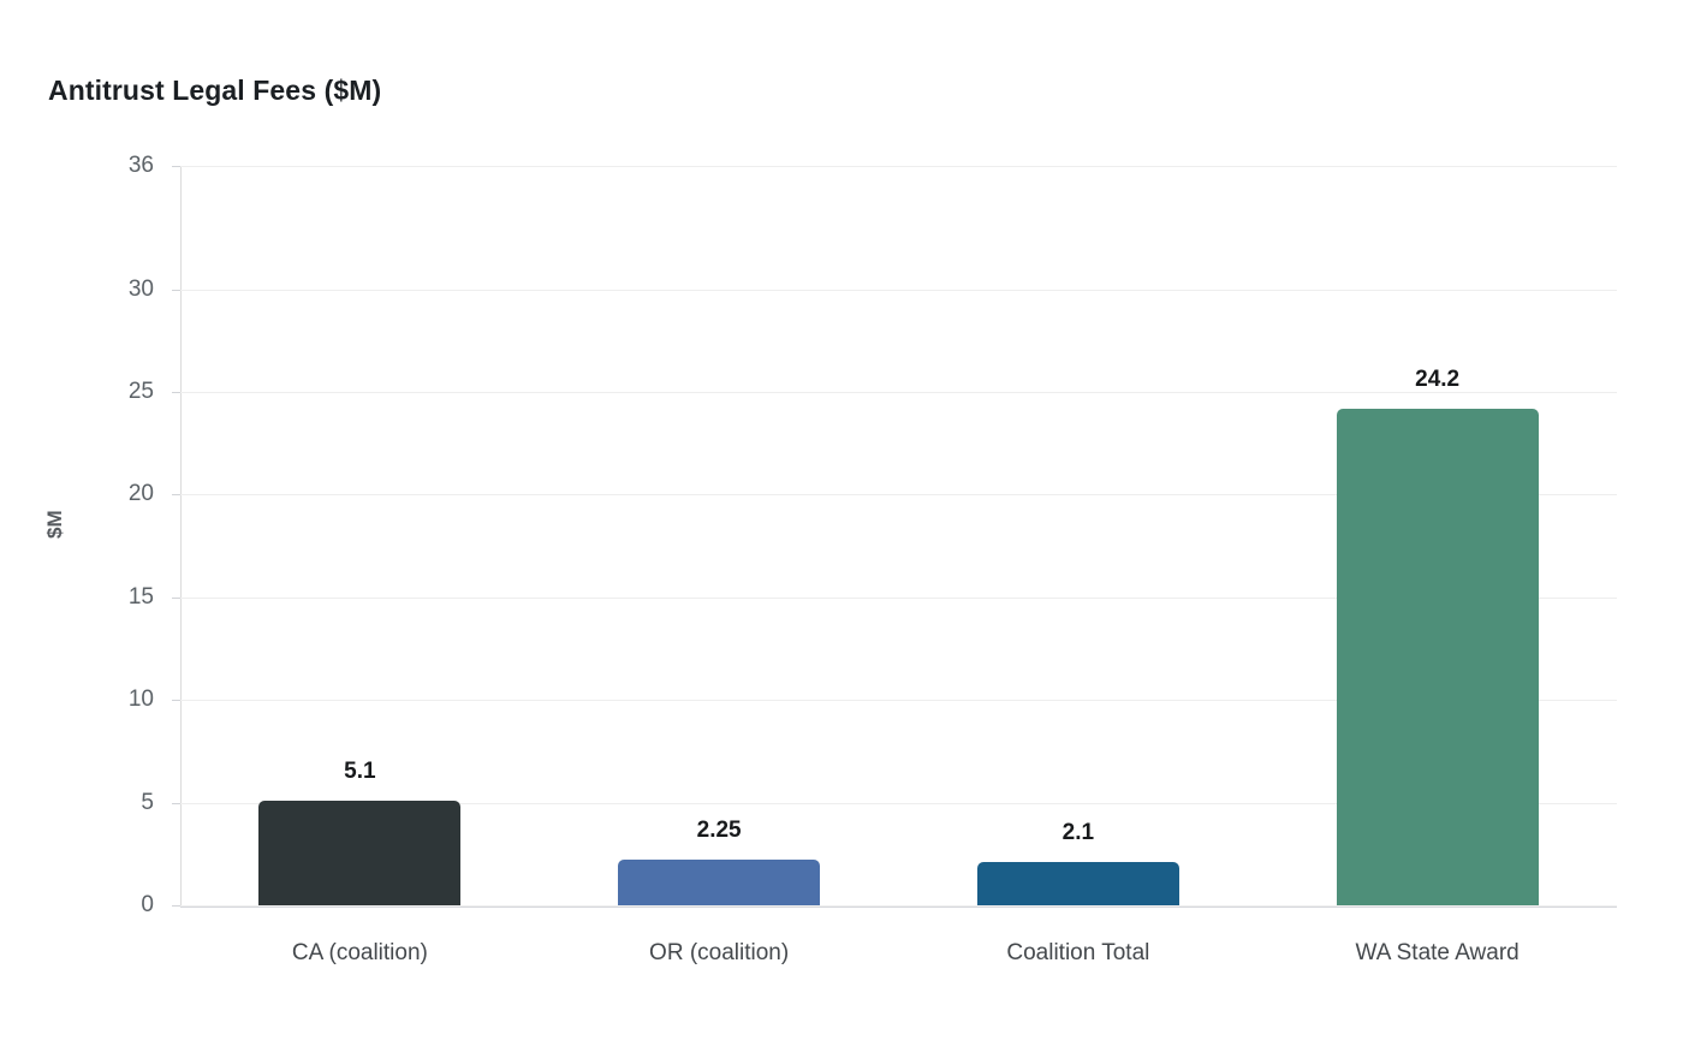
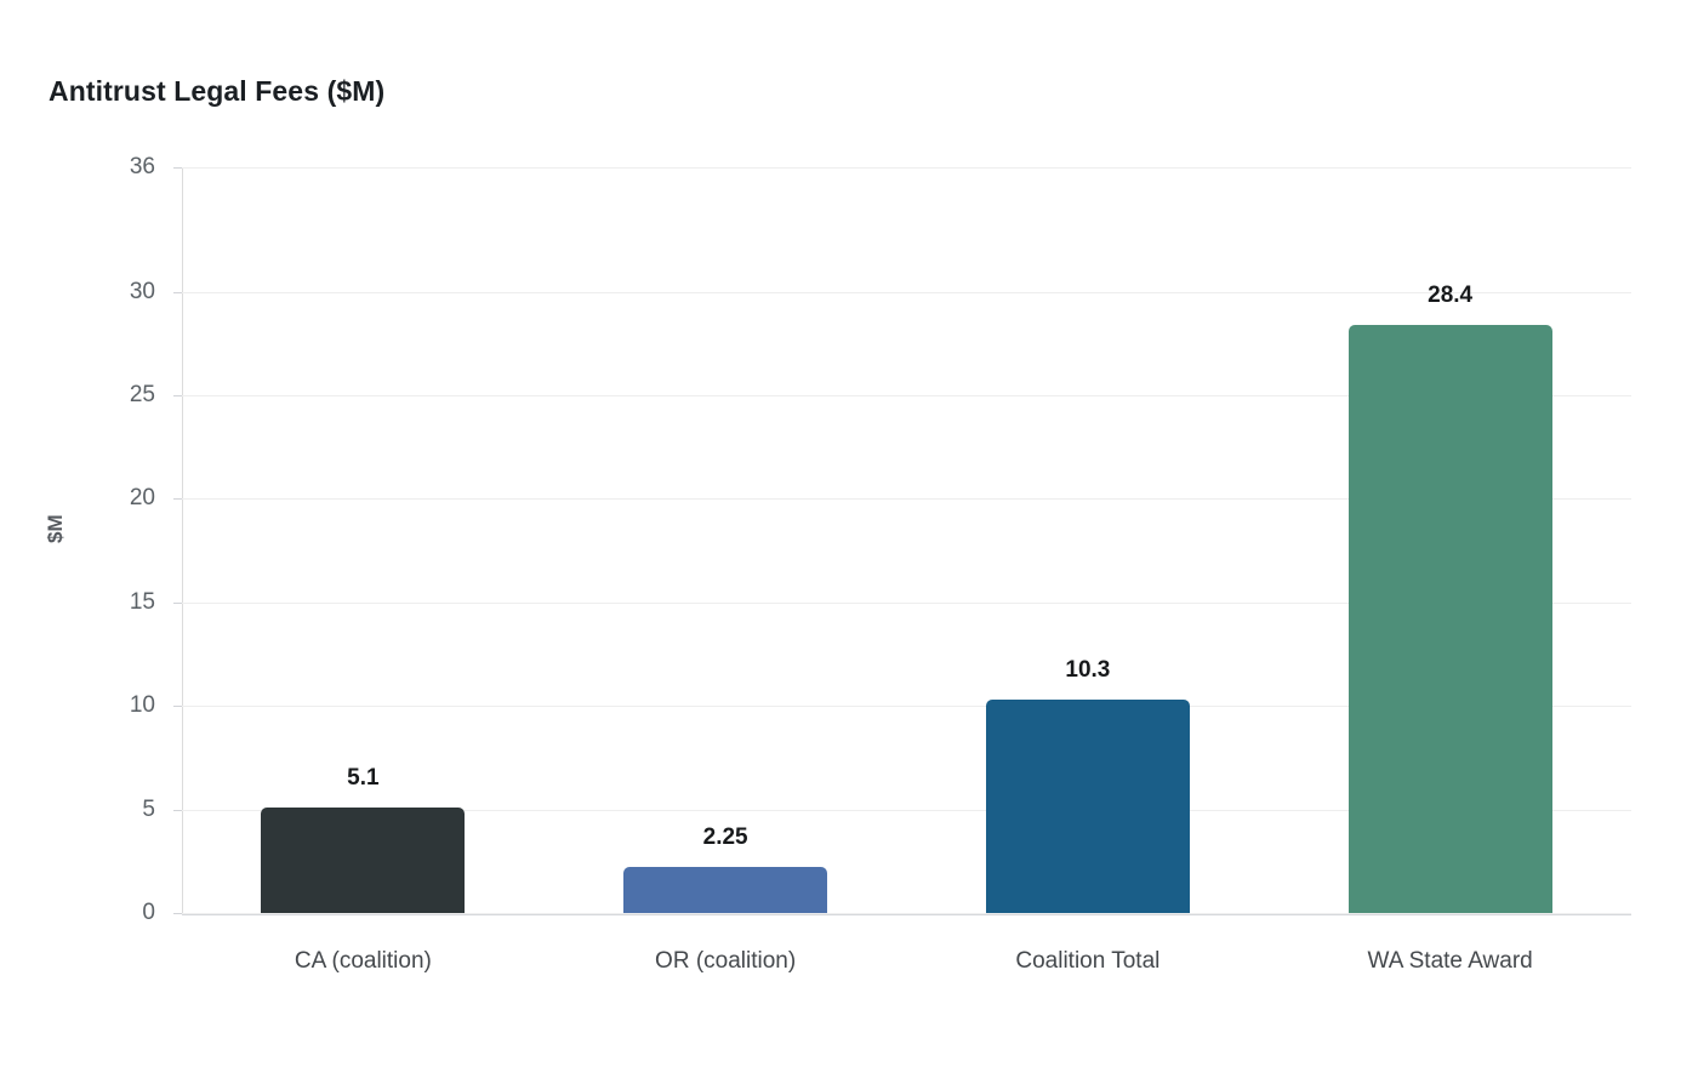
Coalition Total: 2.1 -> 10.3
WA State Award: 24.2 -> 28.4
